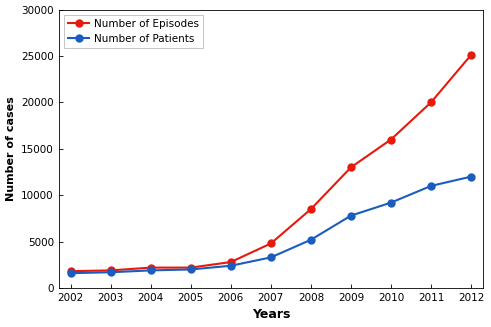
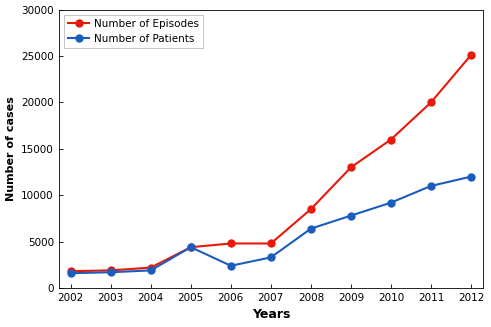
Number of Episodes/2005: 2200 -> 4400
Number of Patients/2005: 2000 -> 4400
Number of Episodes/2006: 2800 -> 4800
Number of Patients/2008: 5200 -> 6400
